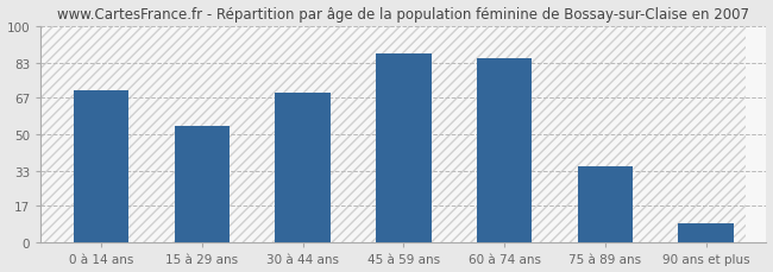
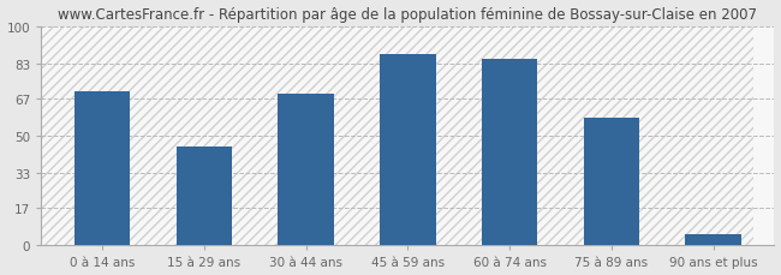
15 à 29 ans: 54 -> 45
75 à 89 ans: 35 -> 58
90 ans et plus: 9 -> 5
